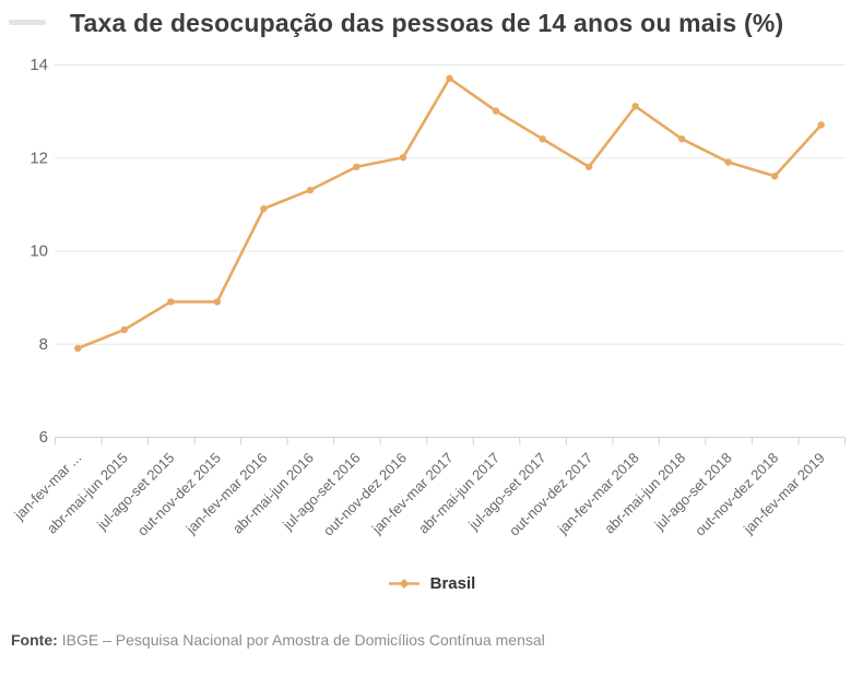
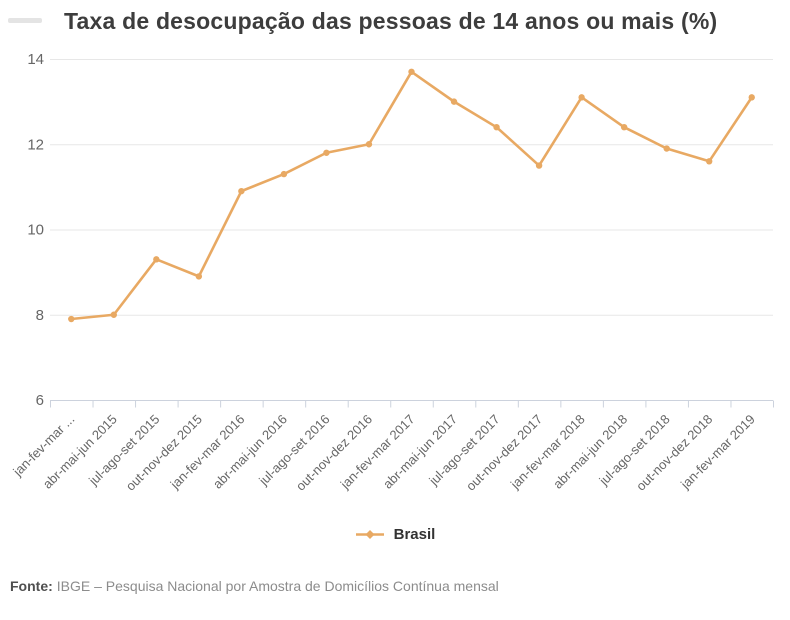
abr-mai-jun 2015: 8.3 -> 8.0
jul-ago-set 2015: 8.9 -> 9.3
out-nov-dez 2017: 11.8 -> 11.5
jan-fev-mar 2019: 12.7 -> 13.1
